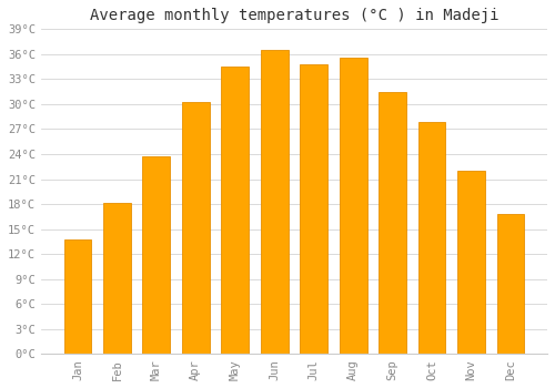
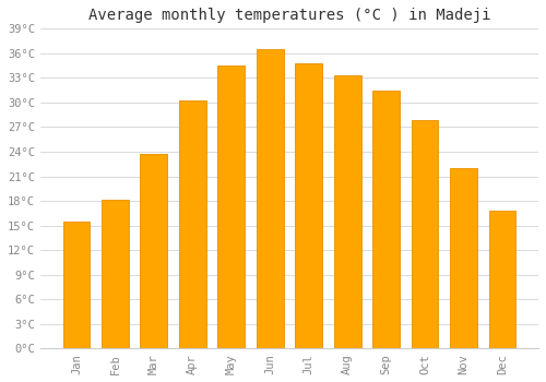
Jan: 13.8°C -> 15.5°C
Aug: 35.6°C -> 33.3°C
